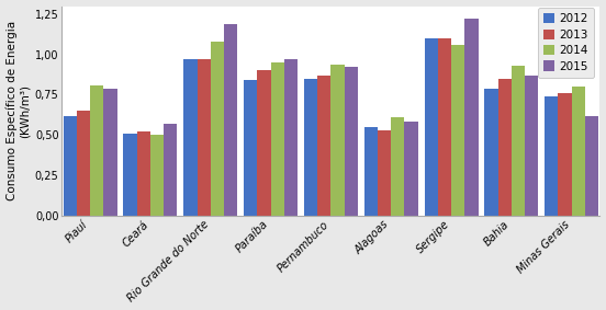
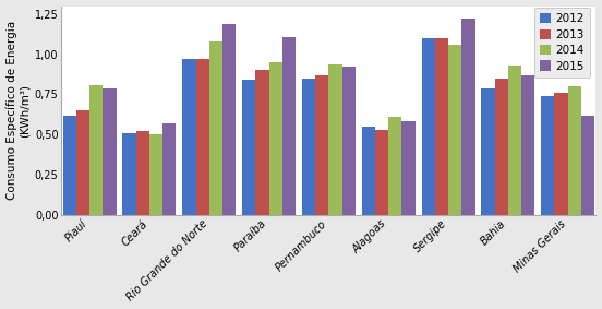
2015/Paraíba: 0,97 -> 1,11
